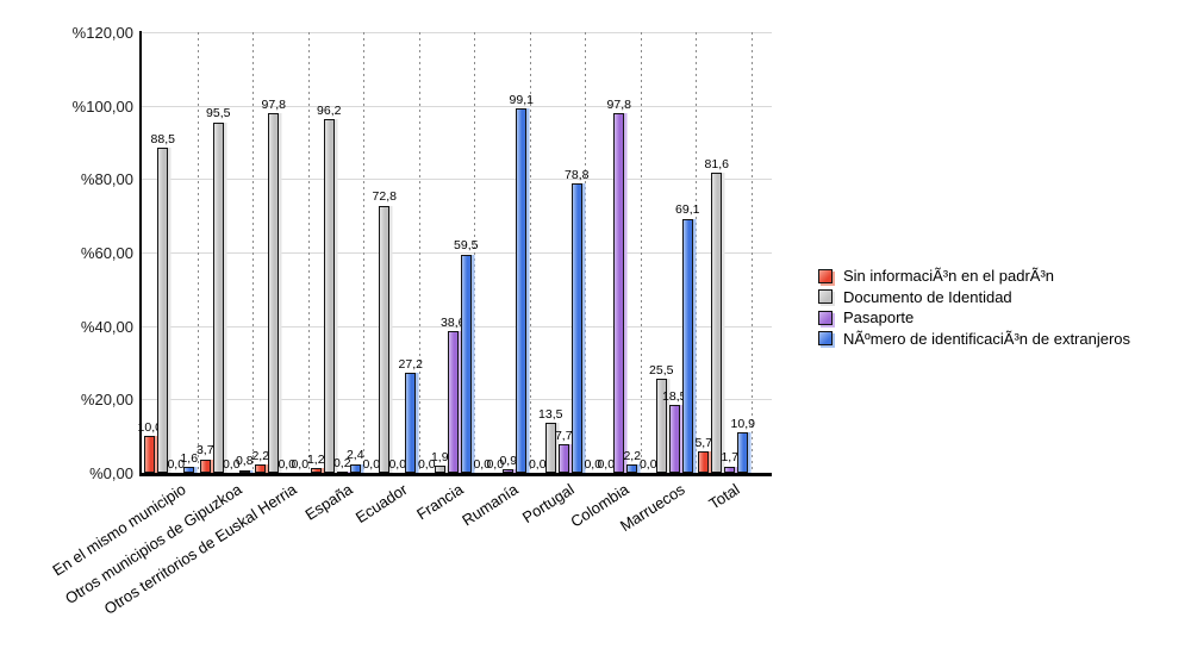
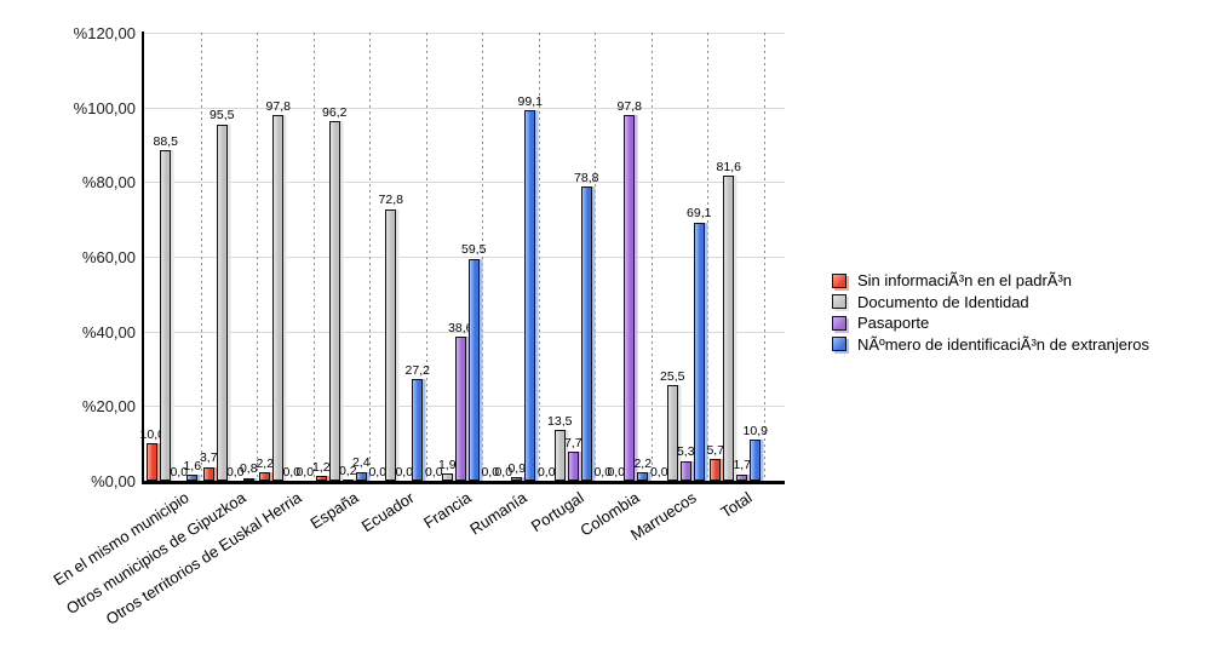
Pasaporte/Marruecos: 18,5 -> 5,3
